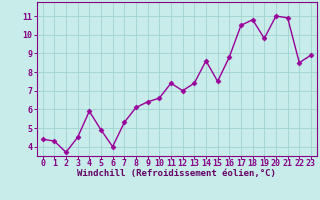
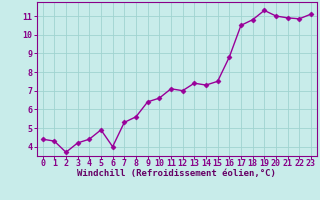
3: 4.5 -> 4.2
4: 5.9 -> 4.4
8: 6.1 -> 5.6
11: 7.4 -> 7.1
14: 8.6 -> 7.3
19: 9.8 -> 11.3
22: 8.5 -> 10.8
23: 8.9 -> 11.1
